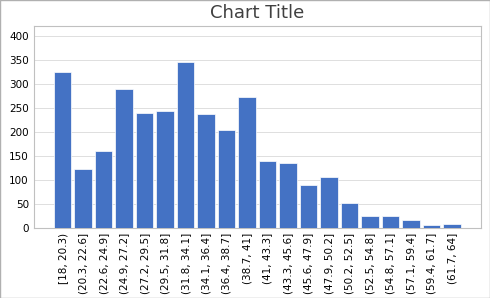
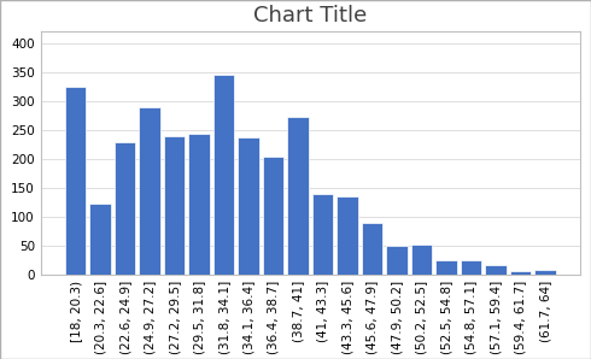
(22.6, 24.9]: 160 -> 230
(47.9, 50.2]: 105 -> 50
